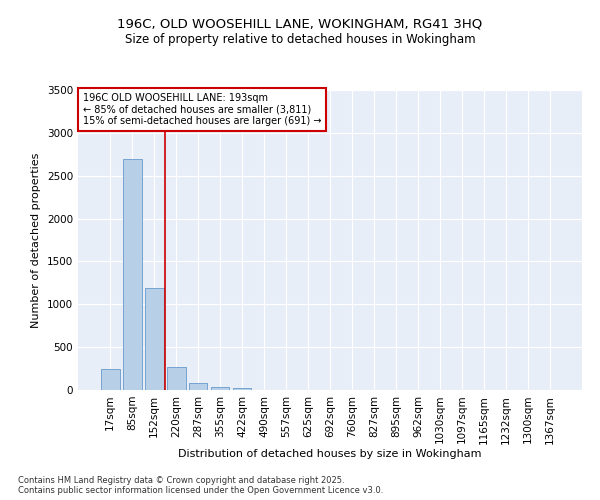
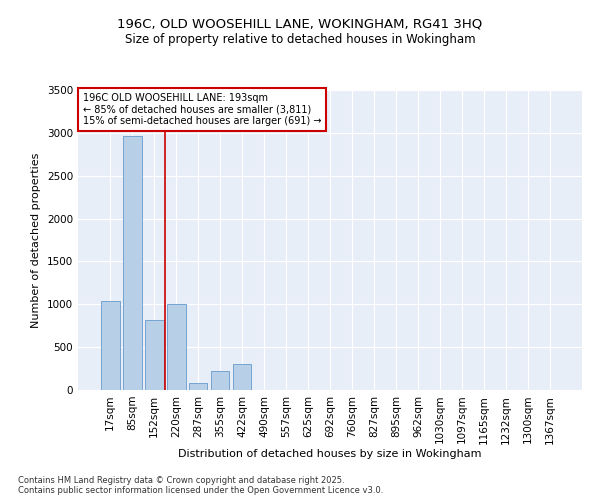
17sqm: 240 -> 1040
85sqm: 2690 -> 2960
152sqm: 1180 -> 820
220sqm: 270 -> 1000
355sqm: 40 -> 220
422sqm: 20 -> 300
